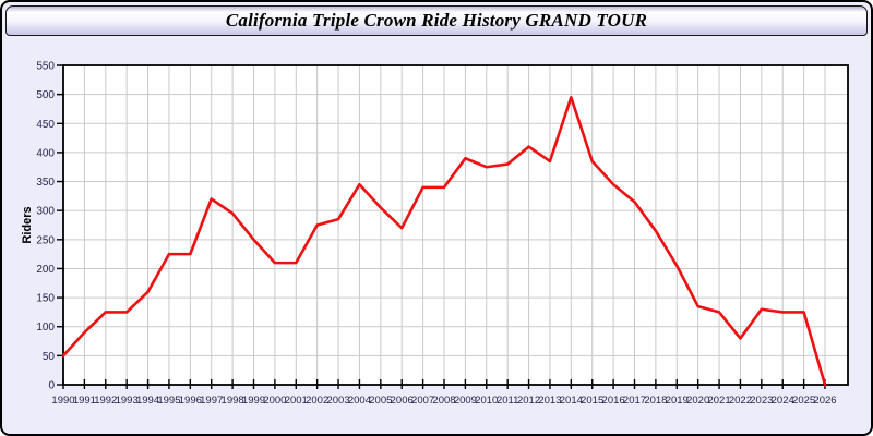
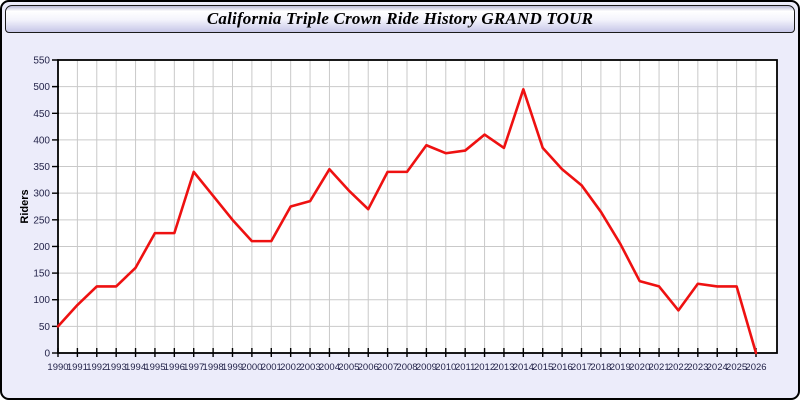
1997: 320 -> 340
